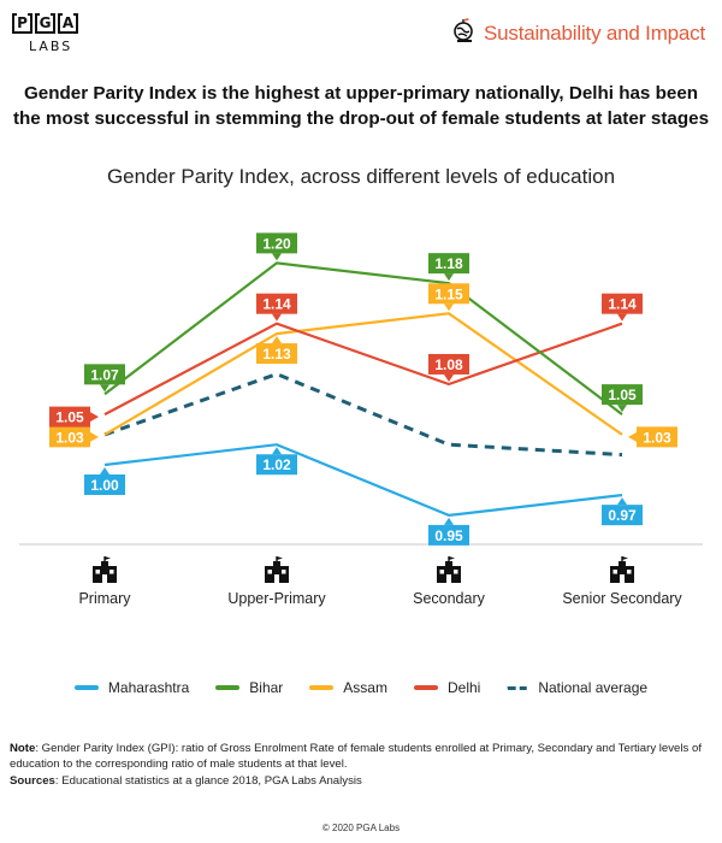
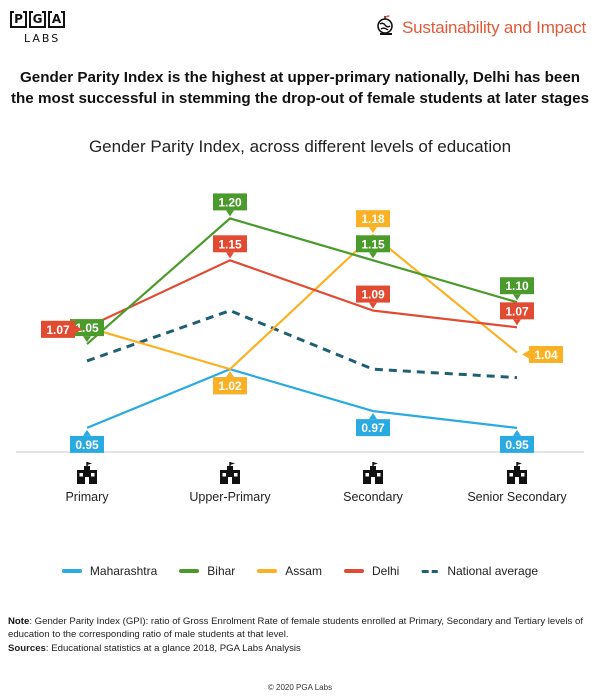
Maharashtra/Primary: 1.00 -> 0.95
Bihar/Primary: 1.07 -> 1.05
Assam/Primary: 1.03 -> 1.07
Delhi/Primary: 1.05 -> 1.07
Assam/Upper-Primary: 1.13 -> 1.02
Delhi/Upper-Primary: 1.14 -> 1.15
Maharashtra/Secondary: 0.95 -> 0.97
Bihar/Secondary: 1.18 -> 1.15
Assam/Secondary: 1.15 -> 1.18
Delhi/Secondary: 1.08 -> 1.09
Maharashtra/Senior Secondary: 0.97 -> 0.95
Bihar/Senior Secondary: 1.05 -> 1.10
Assam/Senior Secondary: 1.03 -> 1.04
Delhi/Senior Secondary: 1.14 -> 1.07
